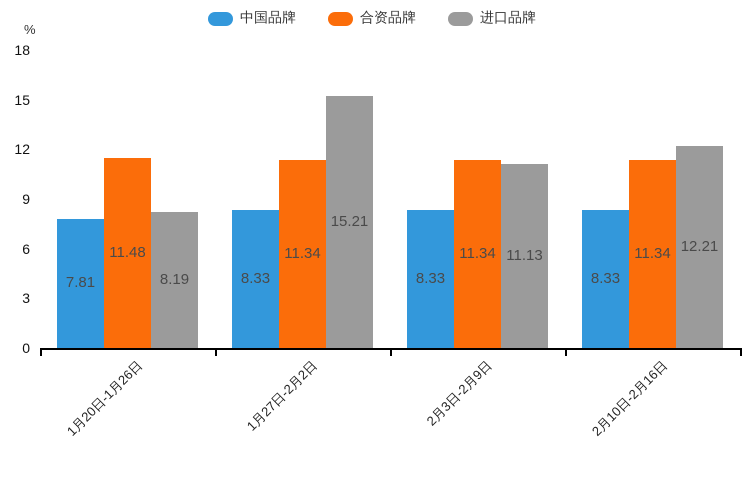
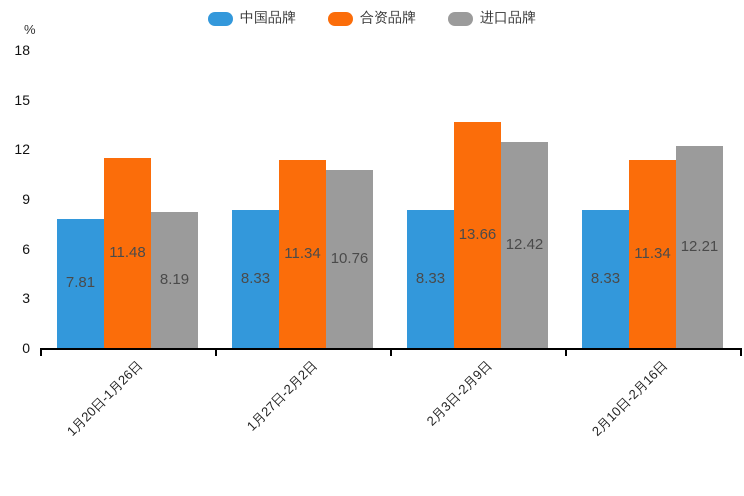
进口品牌/1月27日-2月2日: 15.21 -> 10.76
合资品牌/2月3日-2月9日: 11.34 -> 13.66
进口品牌/2月3日-2月9日: 11.13 -> 12.42
